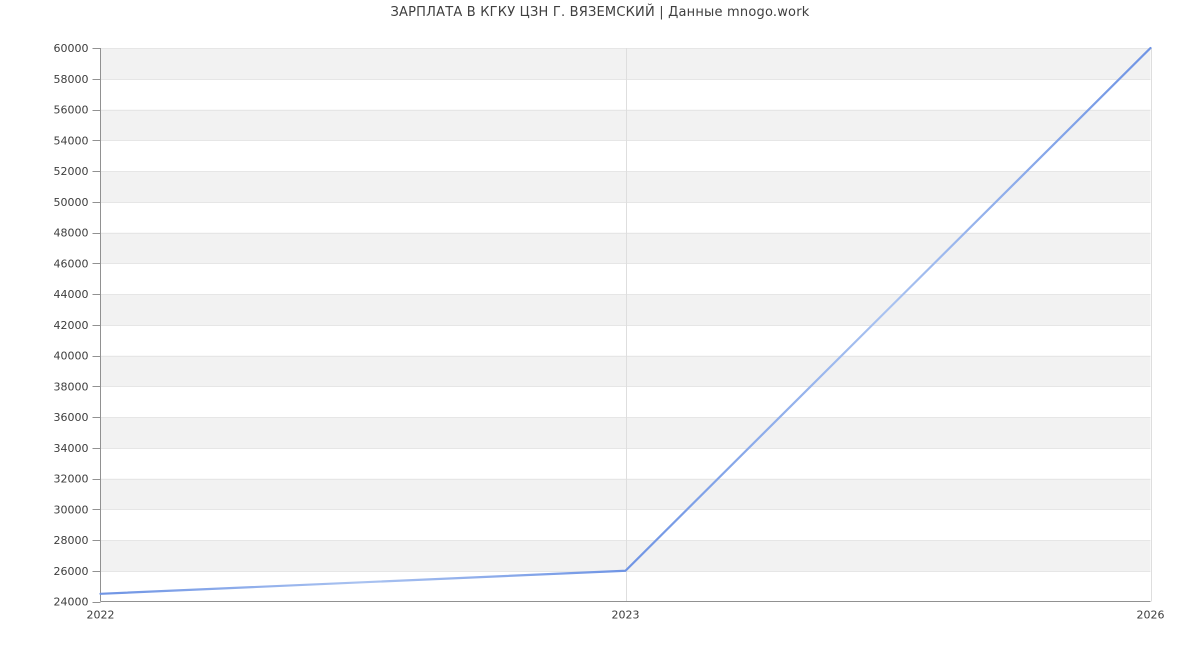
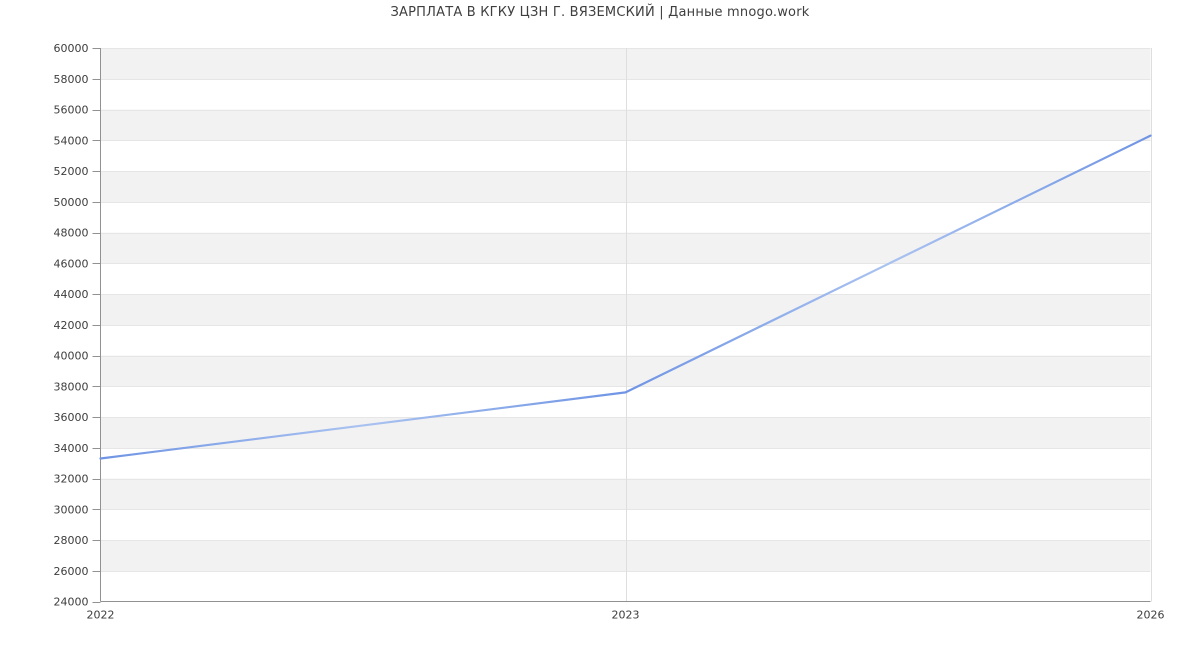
2022: 24500 -> 33300
2023: 26000 -> 37600
2026: 60000 -> 54300
